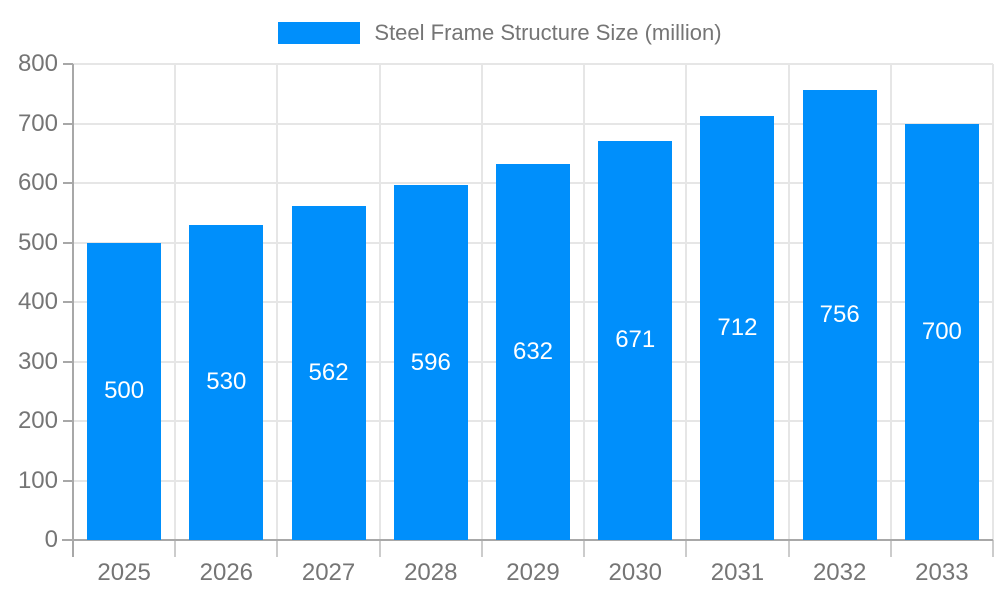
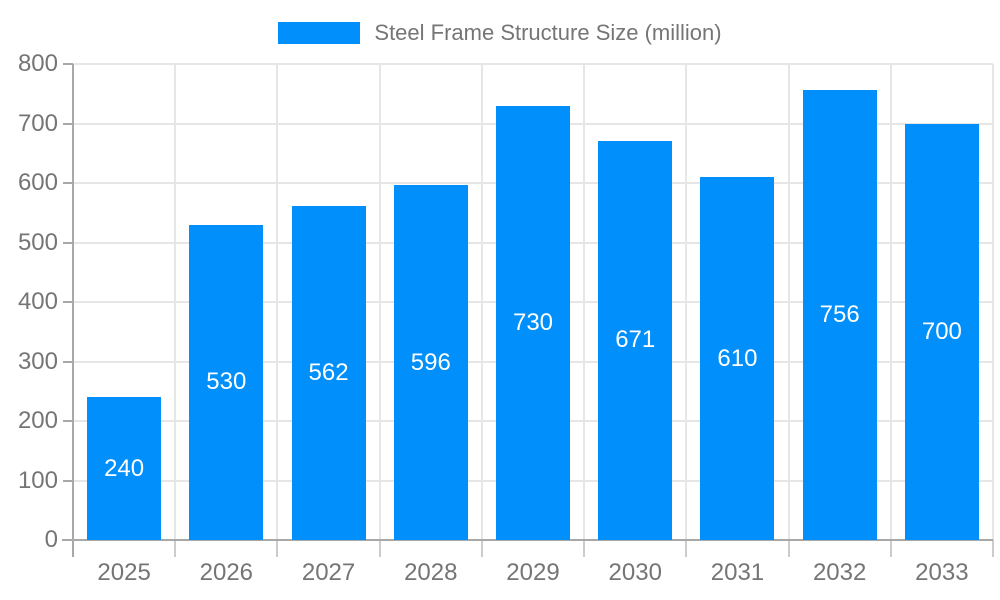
2025: 500 -> 240
2029: 632 -> 730
2031: 712 -> 610
